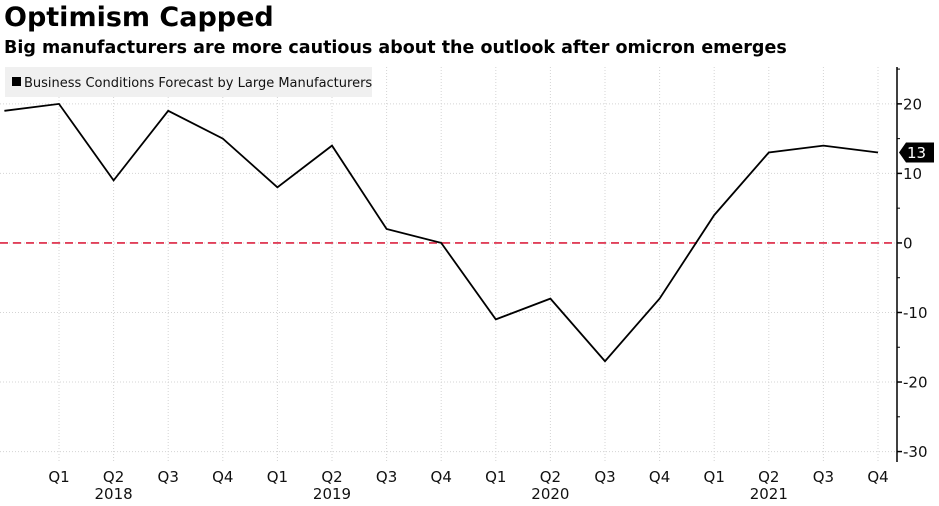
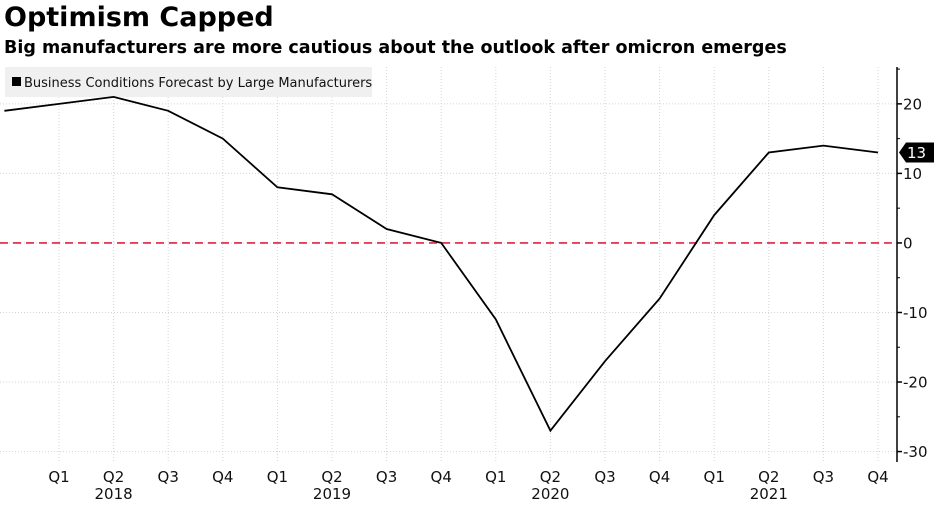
Q2 2018: 9 -> 21
Q2 2019: 14 -> 7
Q2 2020: -8 -> -27
